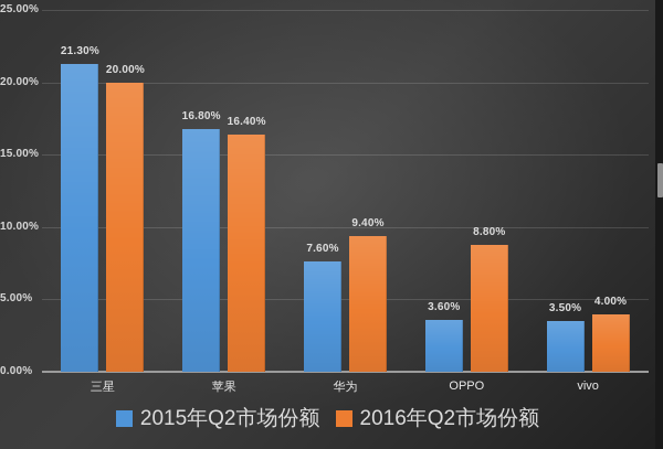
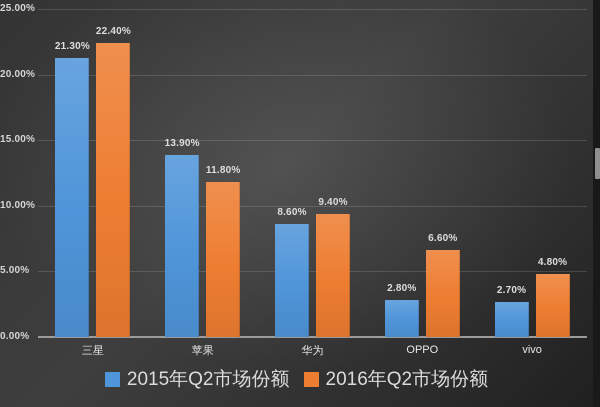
2016年Q2市场份额/三星: 20.00% -> 22.40%
2015年Q2市场份额/苹果: 16.80% -> 13.90%
2016年Q2市场份额/苹果: 16.40% -> 11.80%
2015年Q2市场份额/华为: 7.60% -> 8.60%
2015年Q2市场份额/OPPO: 3.60% -> 2.80%
2016年Q2市场份额/OPPO: 8.80% -> 6.60%
2015年Q2市场份额/vivo: 3.50% -> 2.70%
2016年Q2市场份额/vivo: 4.00% -> 4.80%
